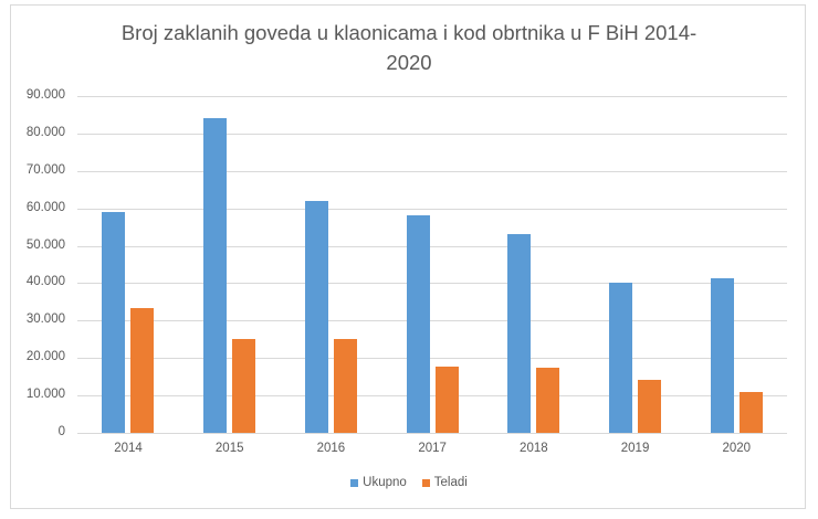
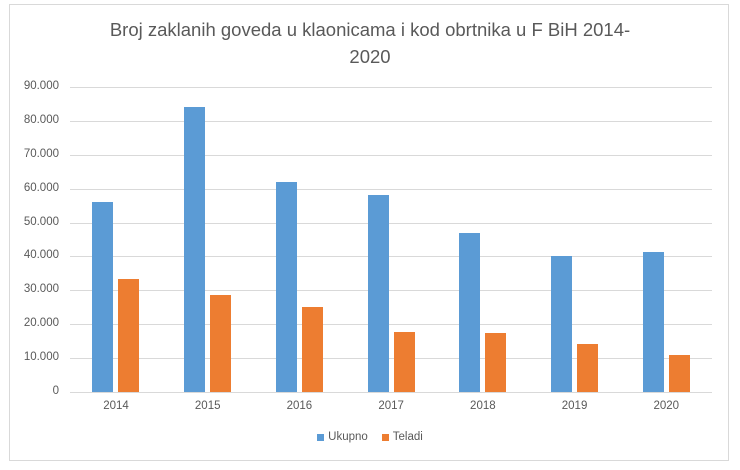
Ukupno/2014: 59000 -> 56000
Teladi/2015: 25000 -> 29000
Ukupno/2018: 53000 -> 47000
